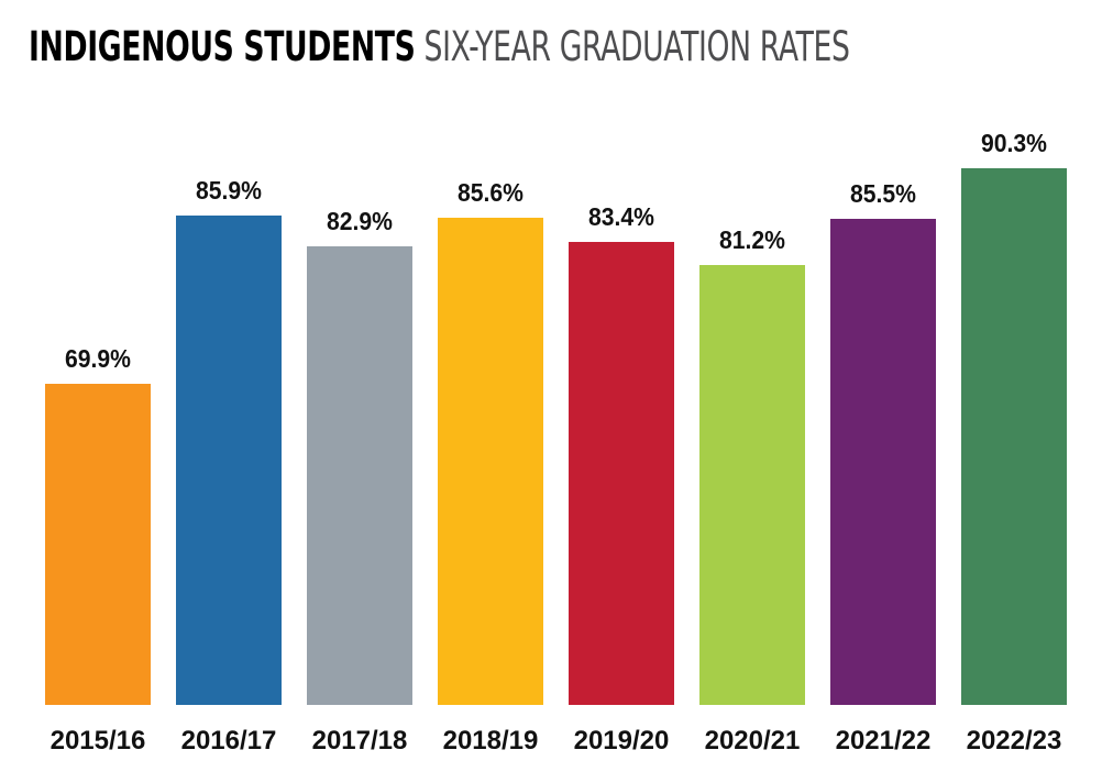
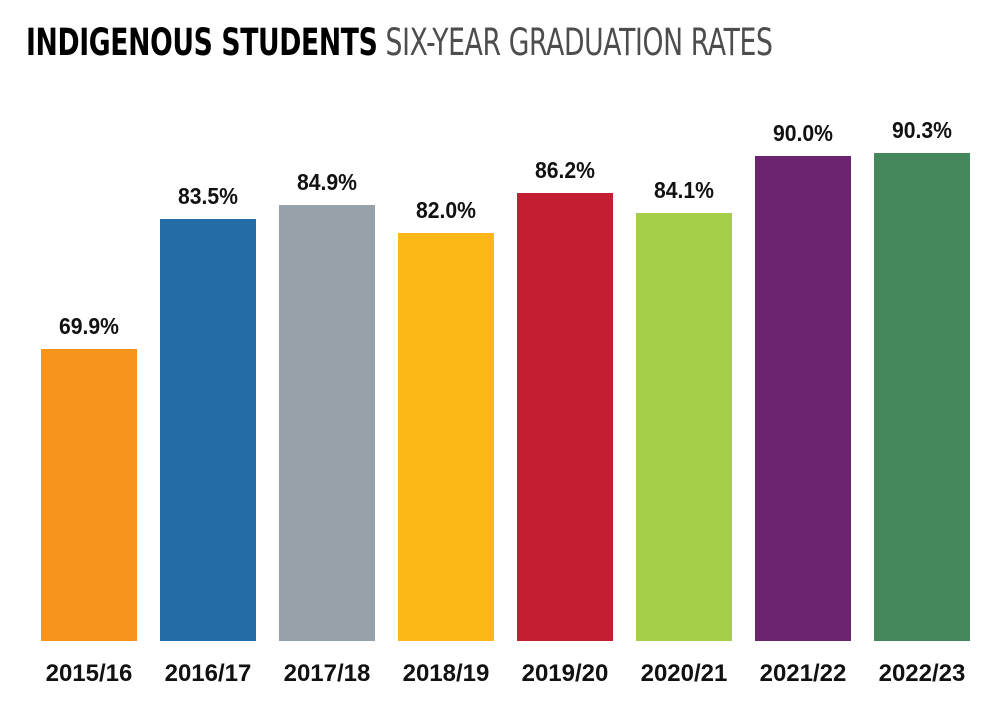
2016/17: 85.9% -> 83.5%
2017/18: 82.9% -> 84.9%
2018/19: 85.6% -> 82.0%
2019/20: 83.4% -> 86.2%
2020/21: 81.2% -> 84.1%
2021/22: 85.5% -> 90.0%
